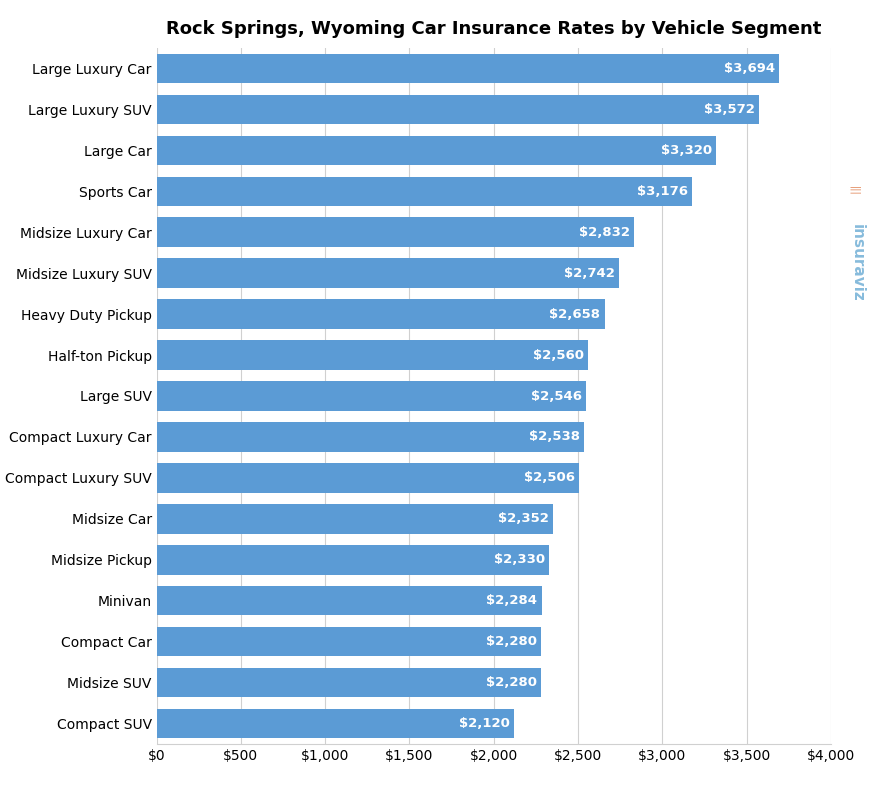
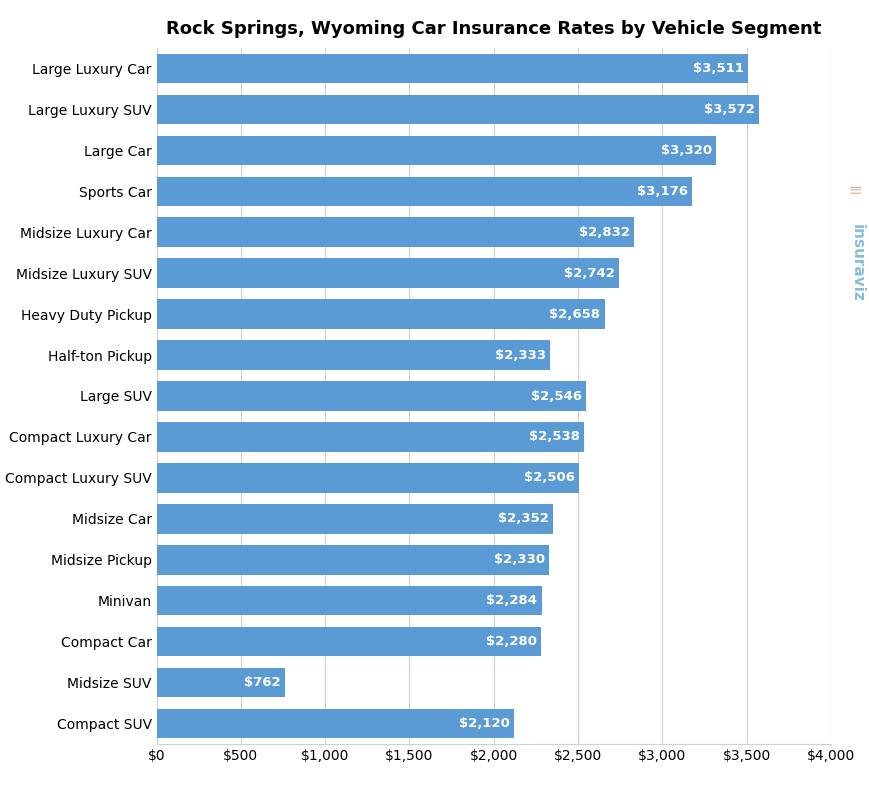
Large Luxury Car: $3,694 -> $3,511
Half-ton Pickup: $2,560 -> $2,333
Midsize SUV: $2,280 -> $762
